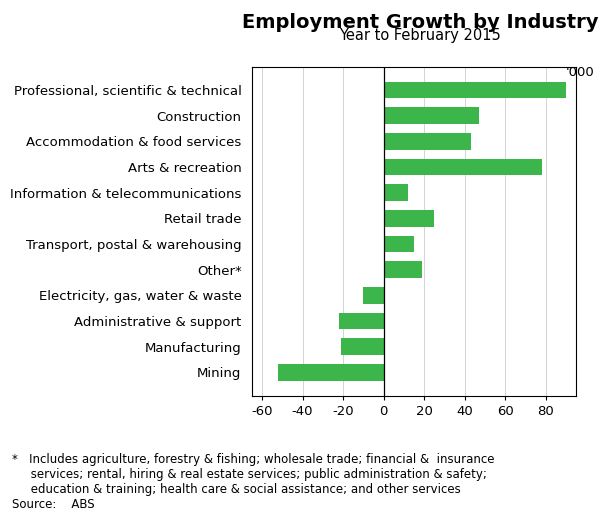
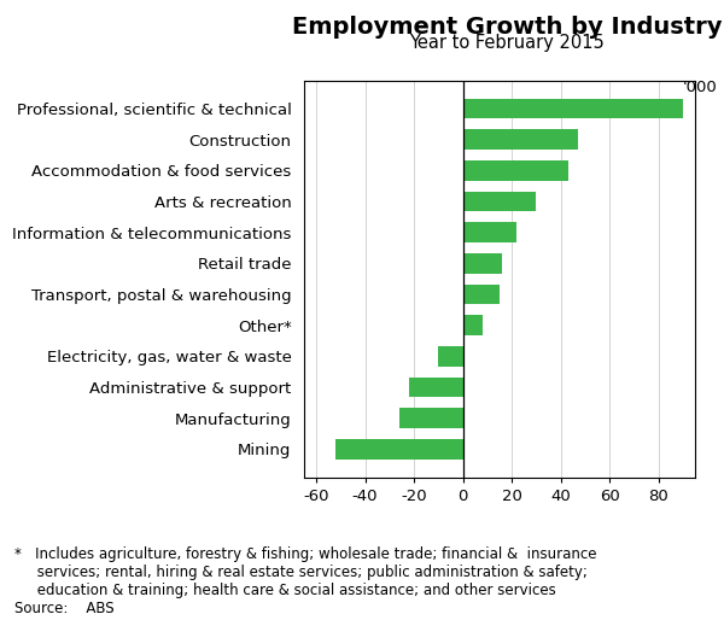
Arts & recreation: 78 -> 30
Information & telecommunications: 12 -> 22
Retail trade: 25 -> 16
Other*: 19 -> 8
Manufacturing: -21 -> -26
